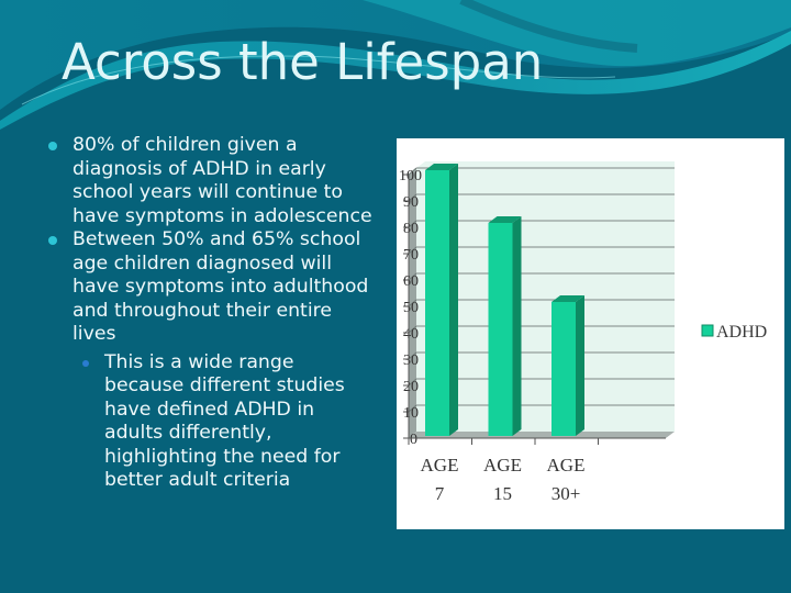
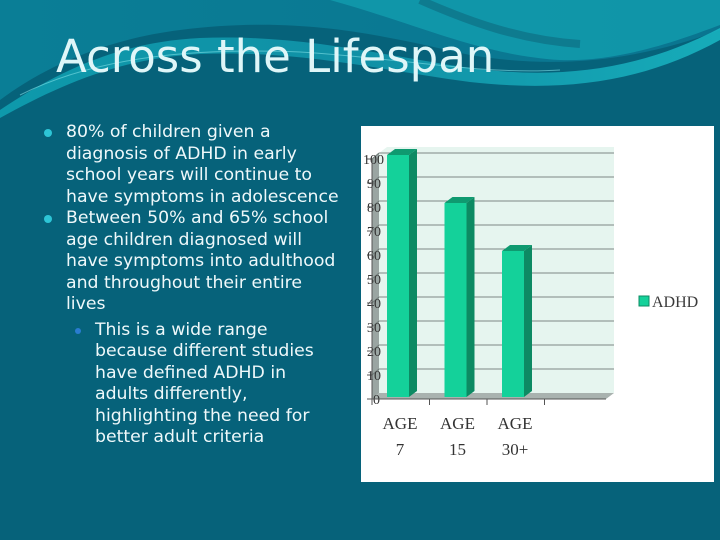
AGE 30+: 50 -> 60
